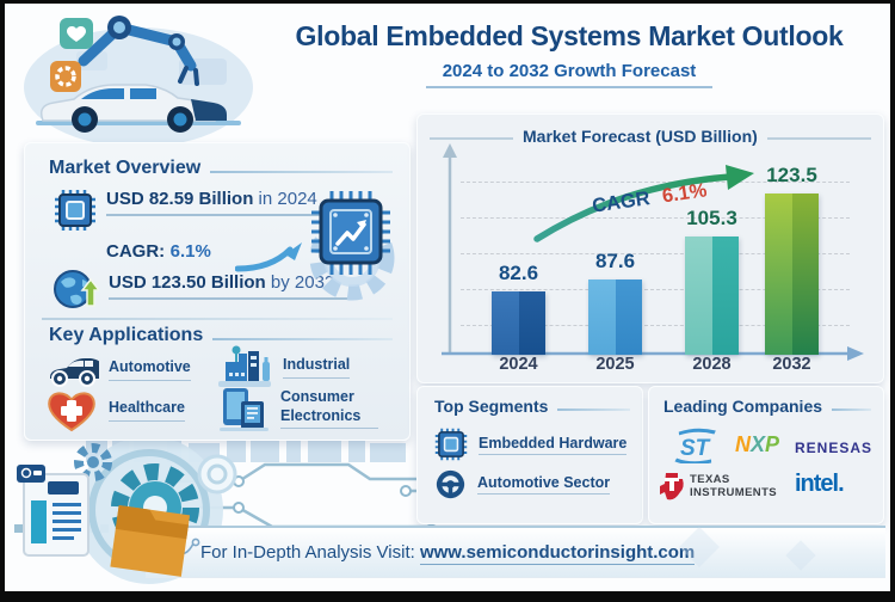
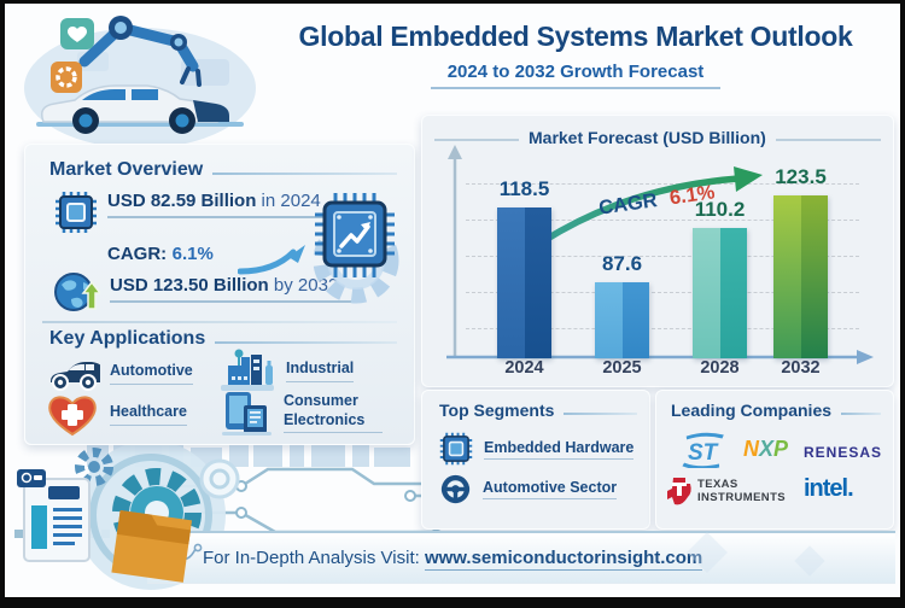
2024: 82.6 -> 118.5
2028: 105.3 -> 110.2
